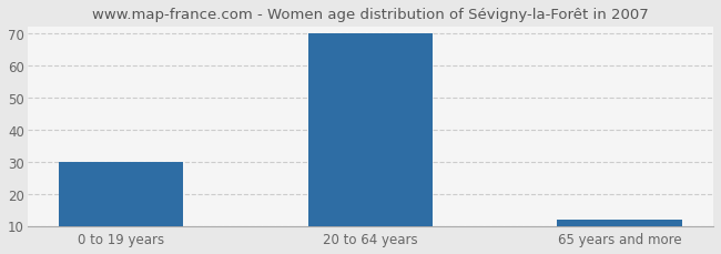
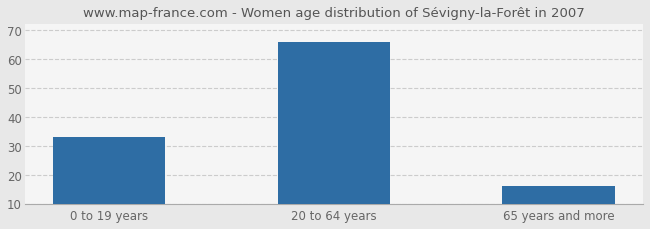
0 to 19 years: 30 -> 33
20 to 64 years: 70 -> 66
65 years and more: 12 -> 16
